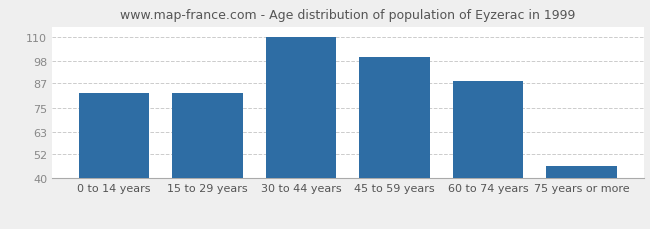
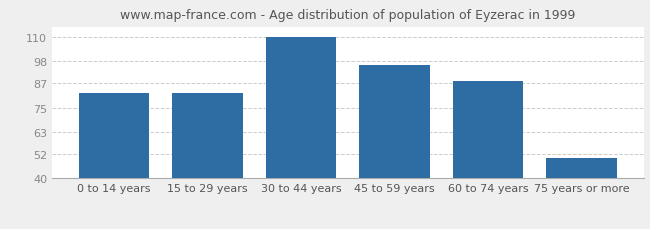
45 to 59 years: 100 -> 96
75 years or more: 46 -> 50
